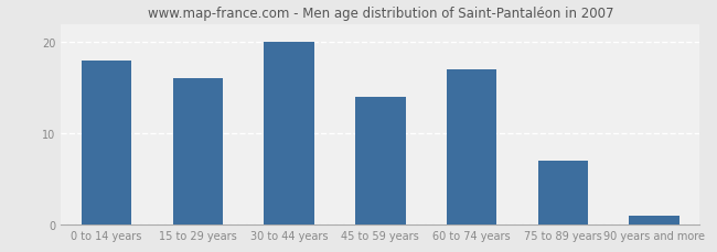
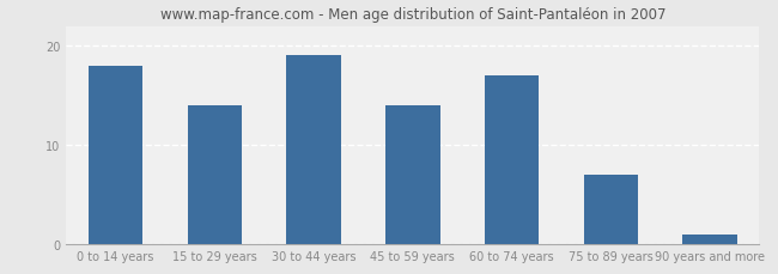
15 to 29 years: 16 -> 14
30 to 44 years: 20 -> 19
